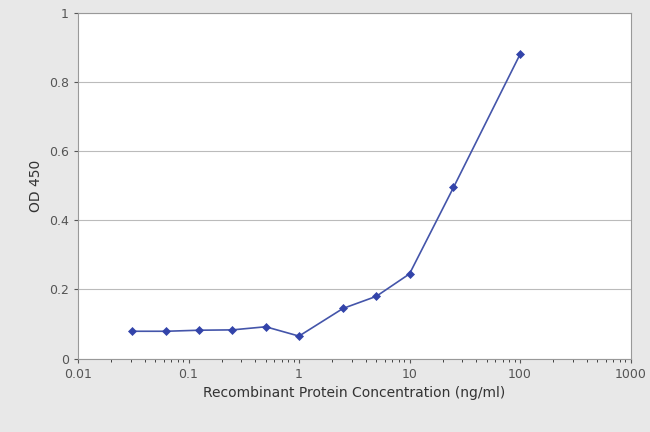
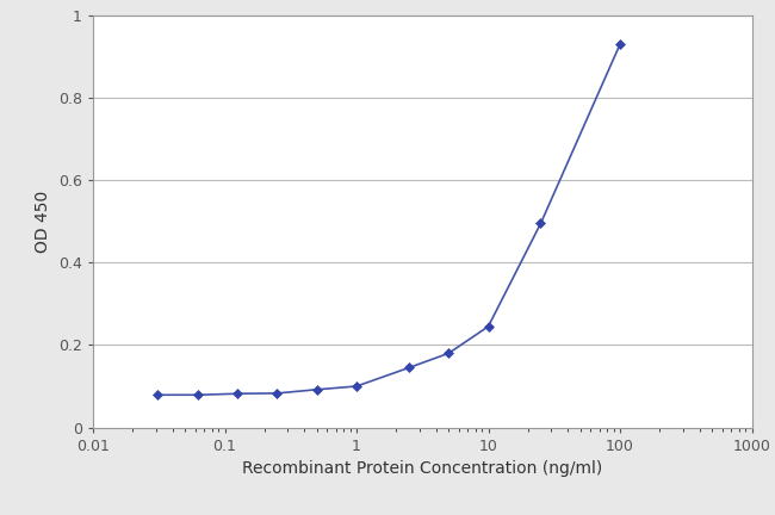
1: 0.065 -> 0.100
100: 0.880 -> 0.930
